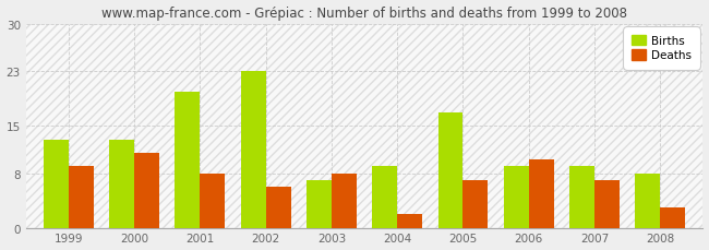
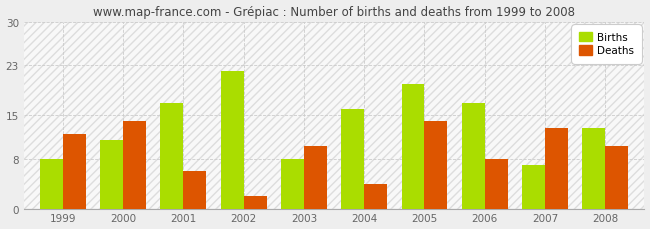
Births/1999: 13 -> 8
Deaths/1999: 9 -> 12
Births/2000: 13 -> 11
Deaths/2000: 11 -> 14
Births/2001: 20 -> 17
Deaths/2001: 8 -> 6
Births/2002: 23 -> 22
Deaths/2002: 6 -> 2
Births/2003: 7 -> 8
Deaths/2003: 8 -> 10
Births/2004: 9 -> 16
Deaths/2004: 2 -> 4
Births/2005: 17 -> 20
Deaths/2005: 7 -> 14
Births/2006: 9 -> 17
Deaths/2006: 10 -> 8
Births/2007: 9 -> 7
Deaths/2007: 7 -> 13
Births/2008: 8 -> 13
Deaths/2008: 3 -> 10
